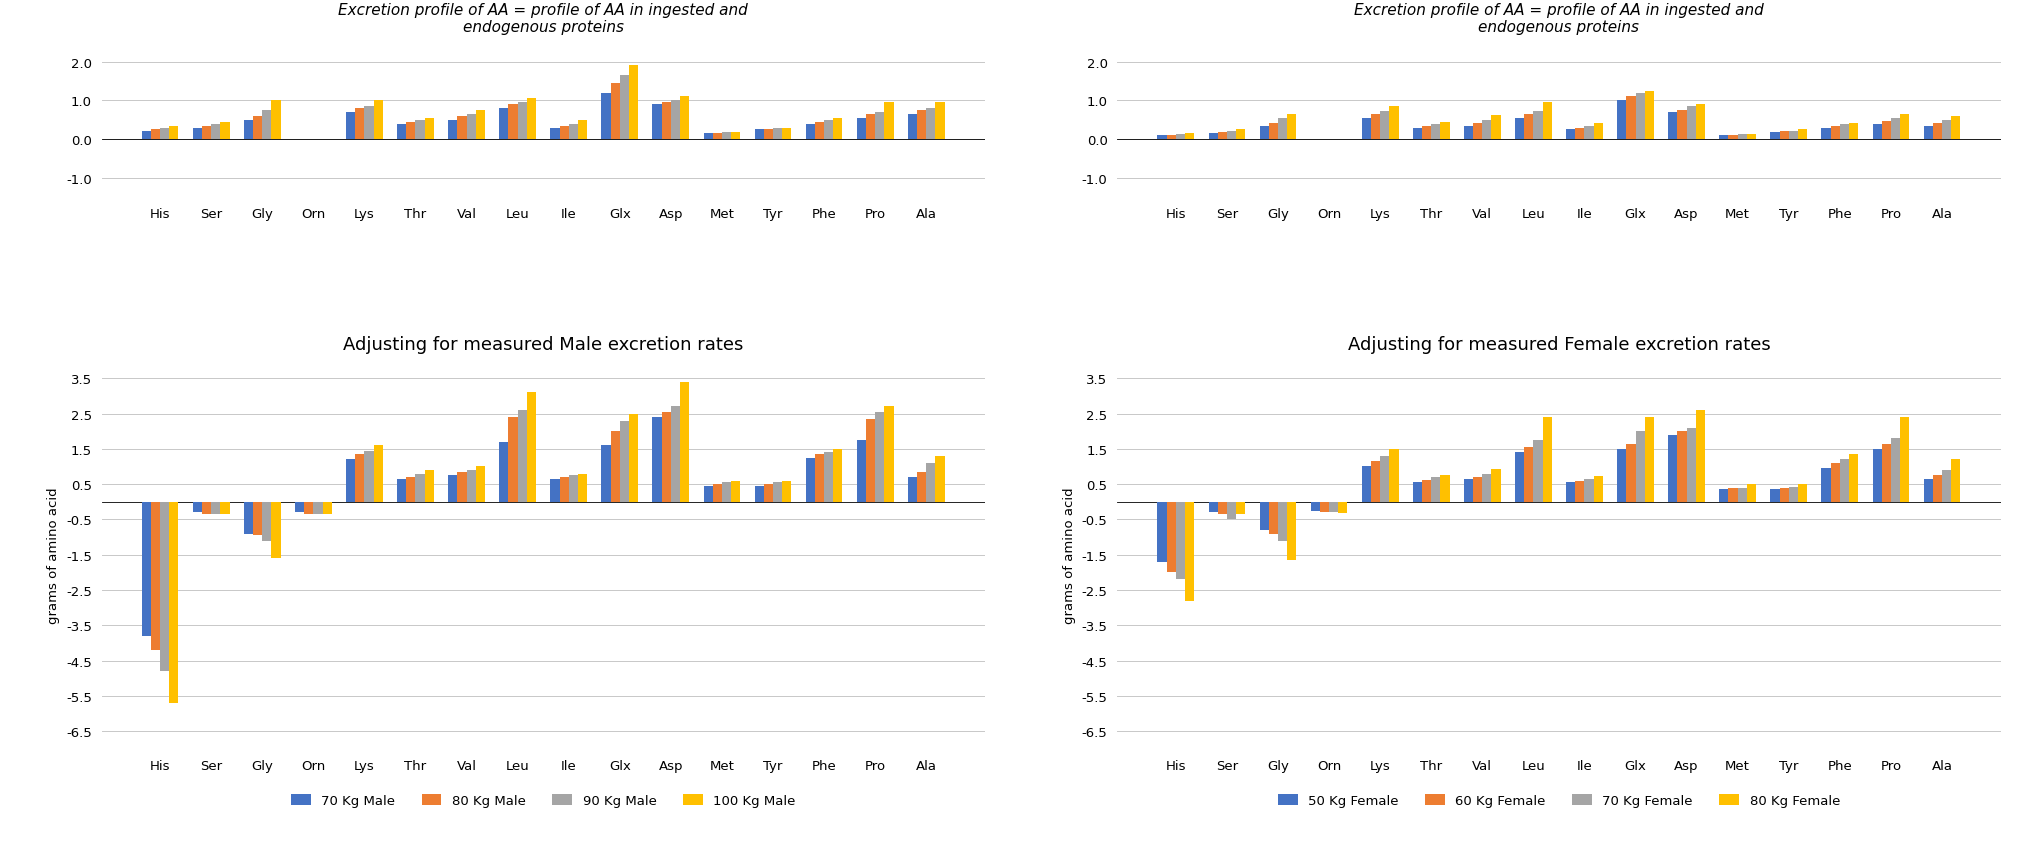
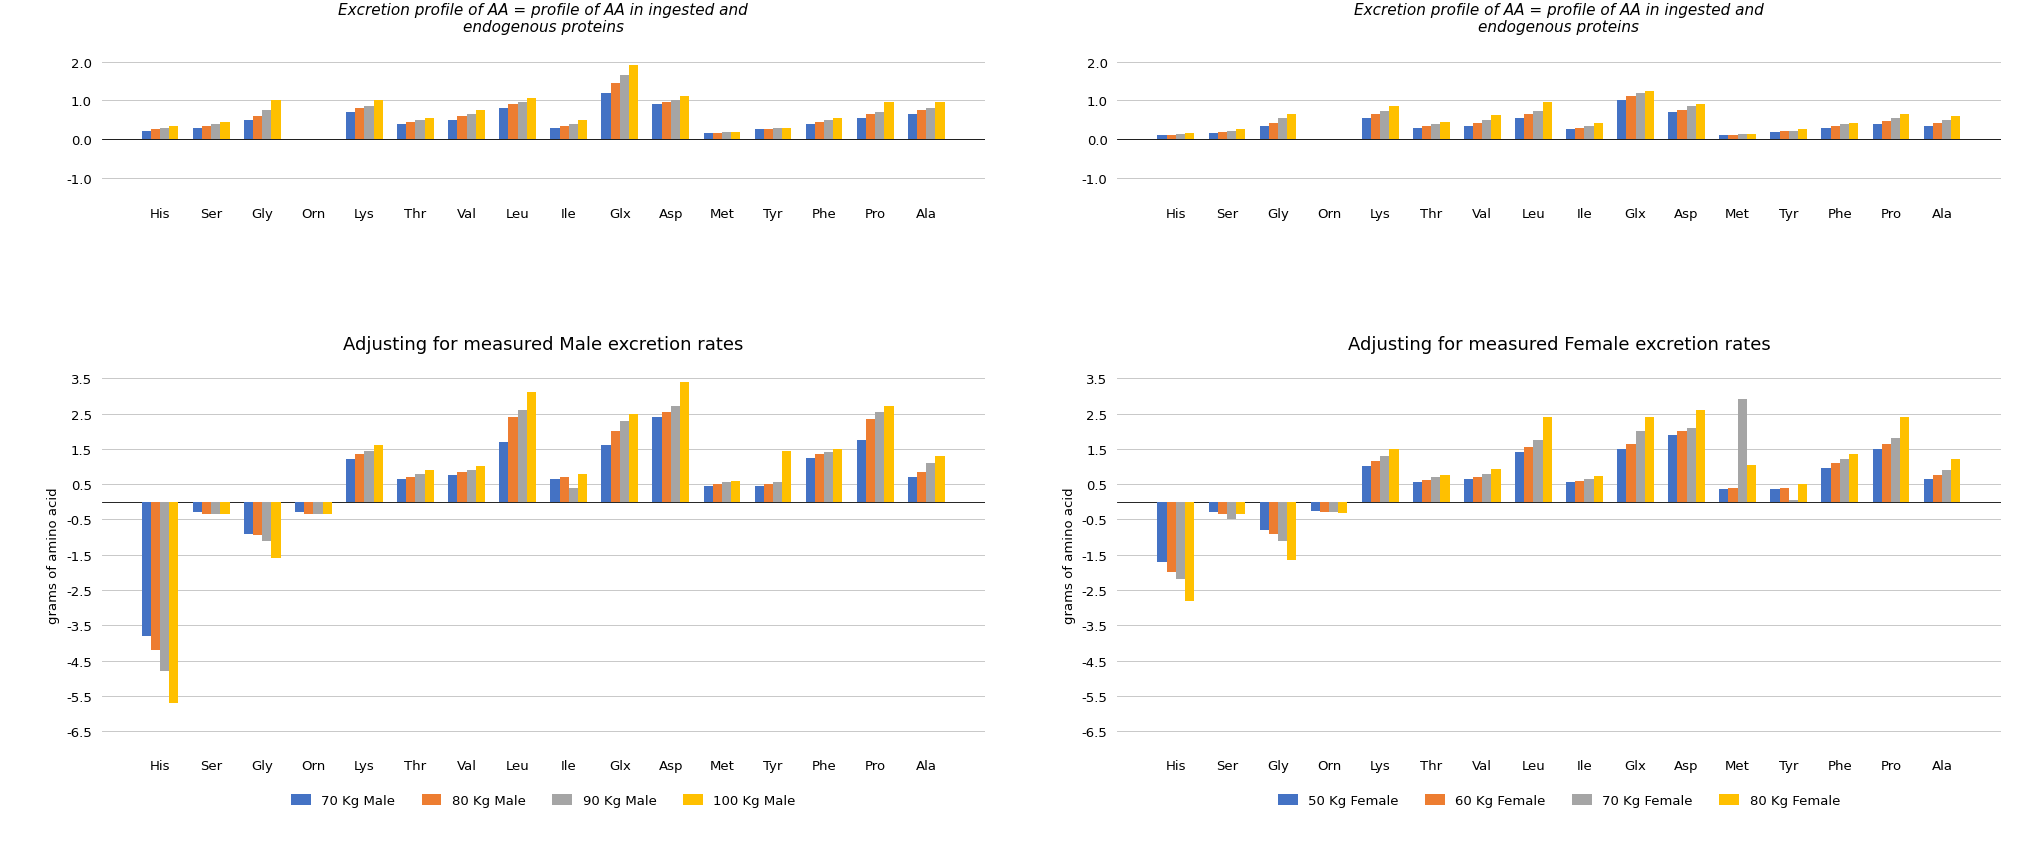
Adjusting for measured Male excretion rates/90 Kg Male/Ile: 0.75 -> 0.40
Adjusting for measured Male excretion rates/100 Kg Male/Tyr: 0.60 -> 1.45
Adjusting for measured Female excretion rates/70 Kg Female/Met: 0.40 -> 2.90
Adjusting for measured Female excretion rates/80 Kg Female/Met: 0.50 -> 1.05
Adjusting for measured Female excretion rates/70 Kg Female/Tyr: 0.42 -> 0.05
